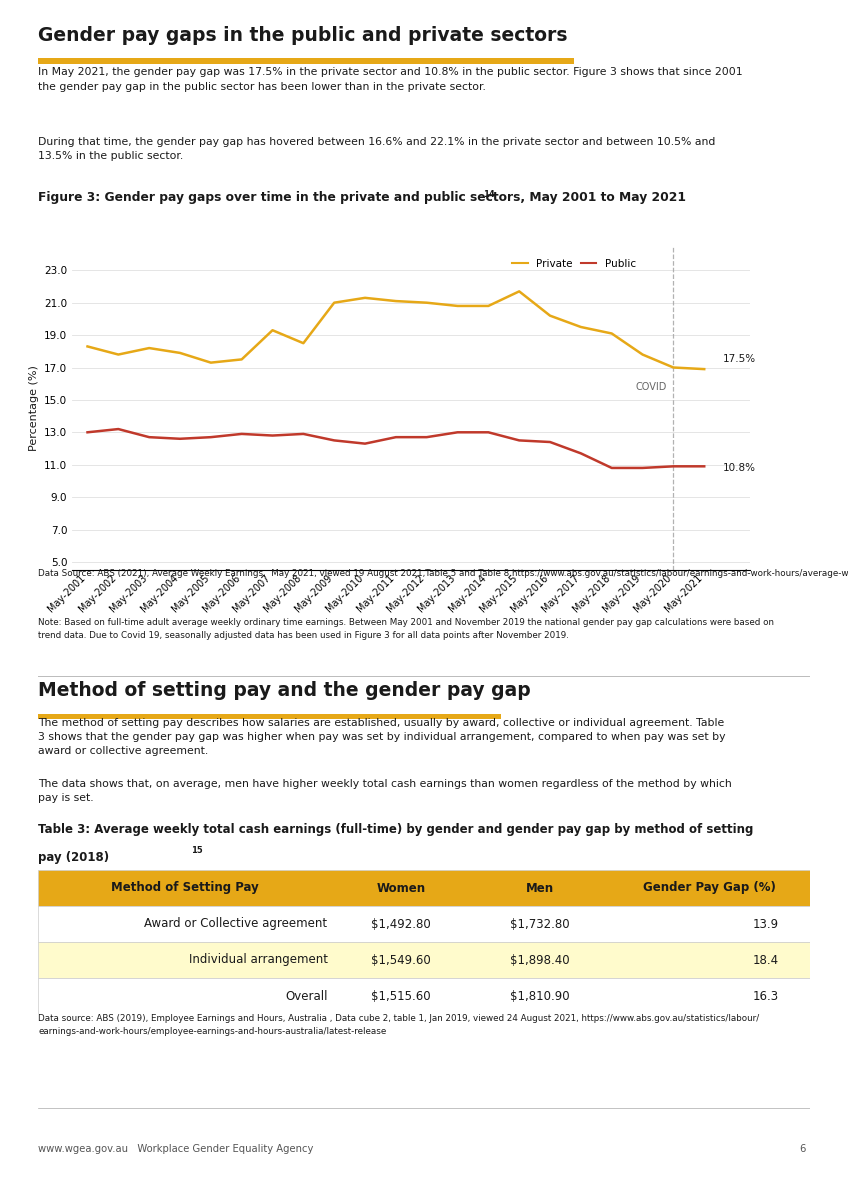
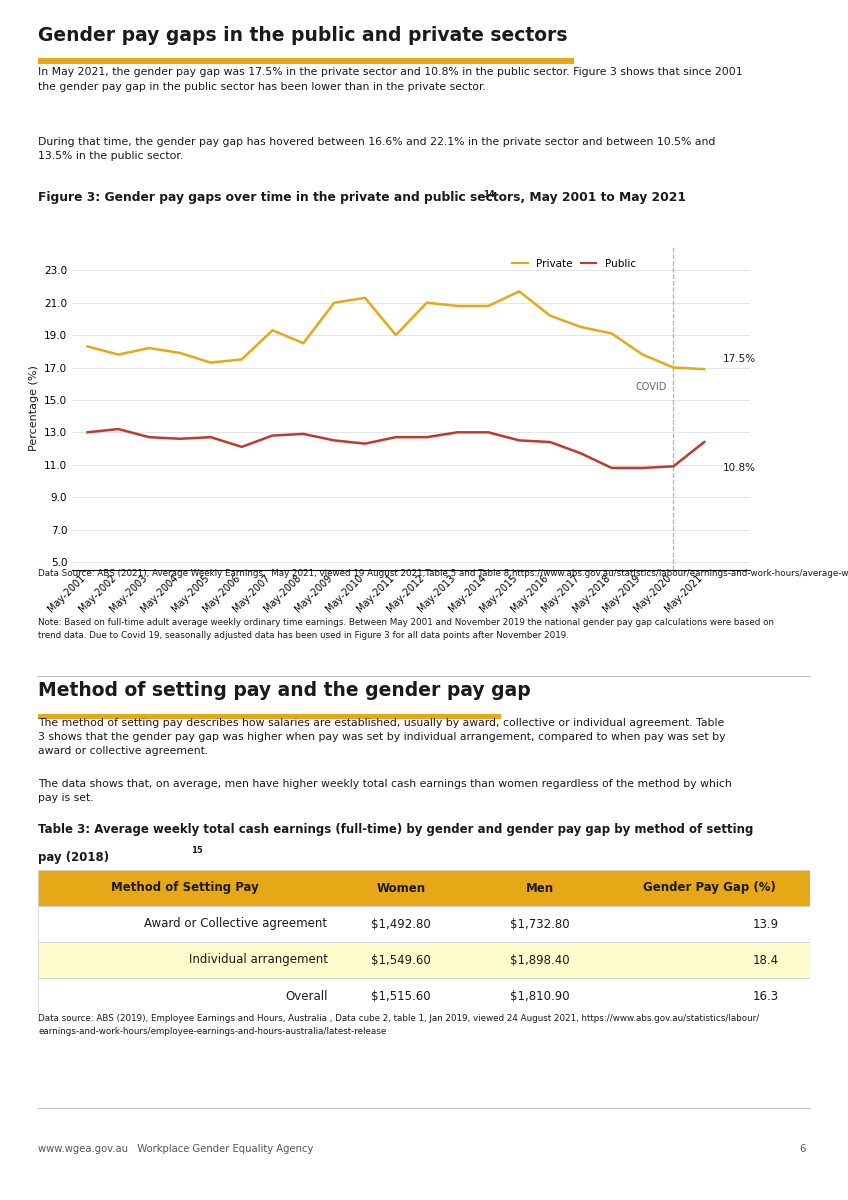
Public/May-2006: 12.9 -> 12.1
Private/May-2011: 21.1 -> 19.0
Public/May-2021: 10.9 -> 12.4
